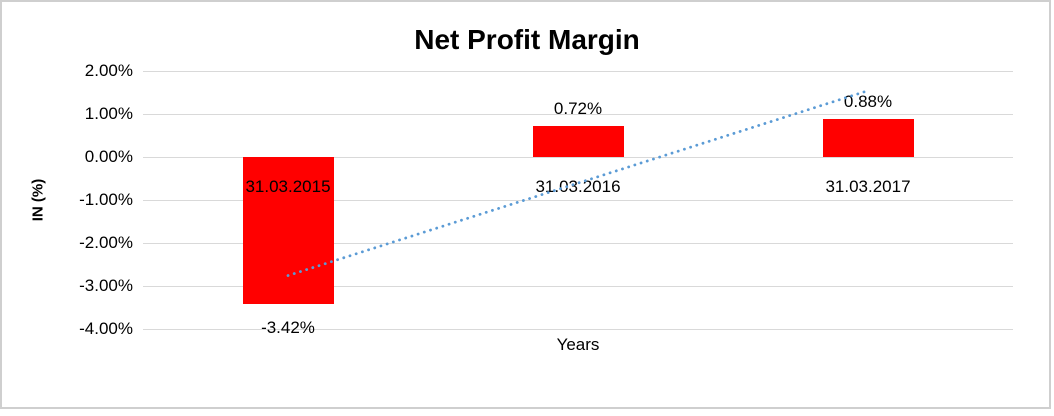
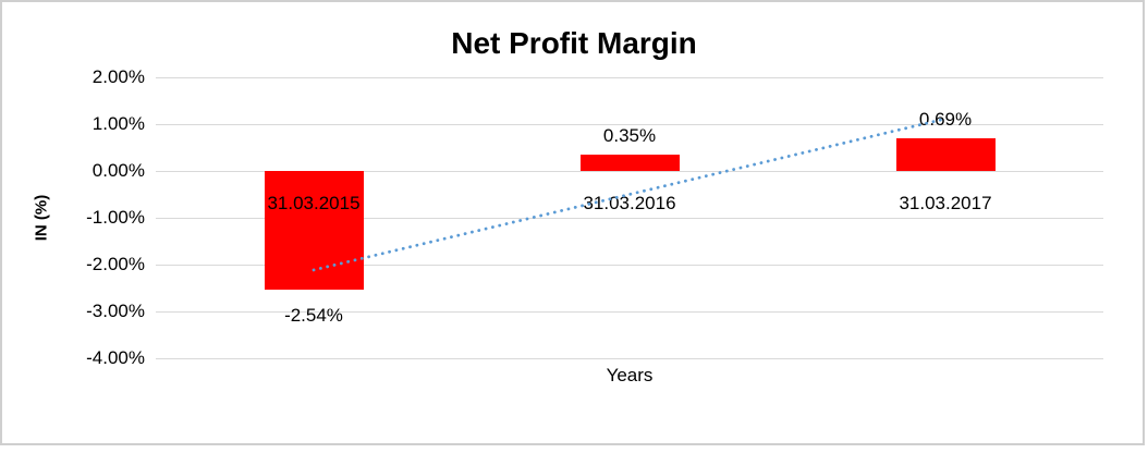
31.03.2015: -3.42% -> -2.54%
31.03.2016: 0.72% -> 0.35%
31.03.2017: 0.88% -> 0.69%
